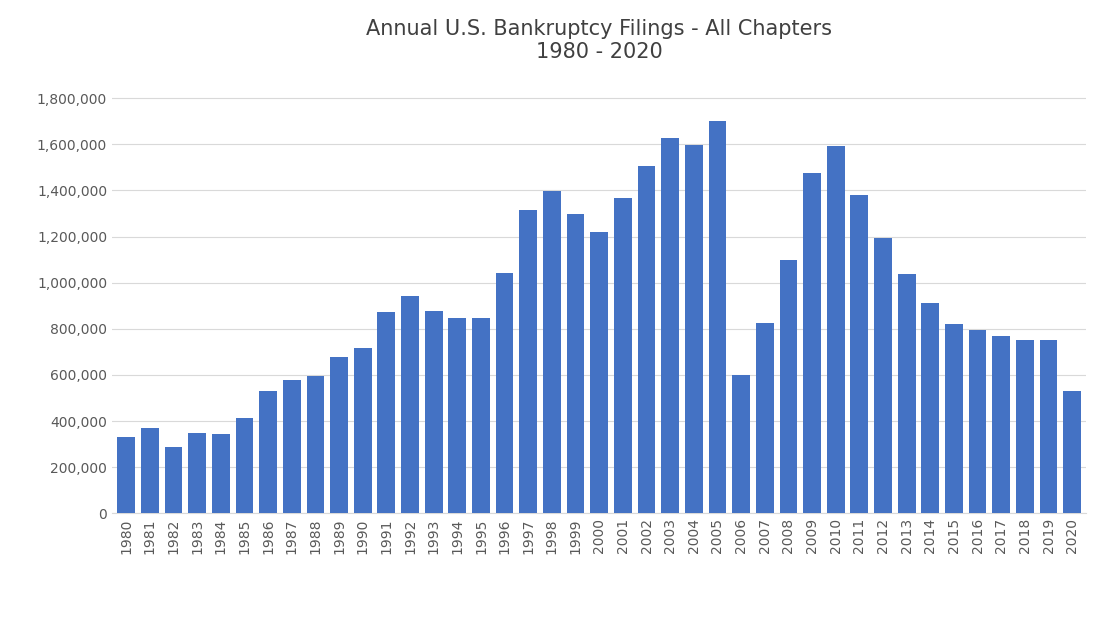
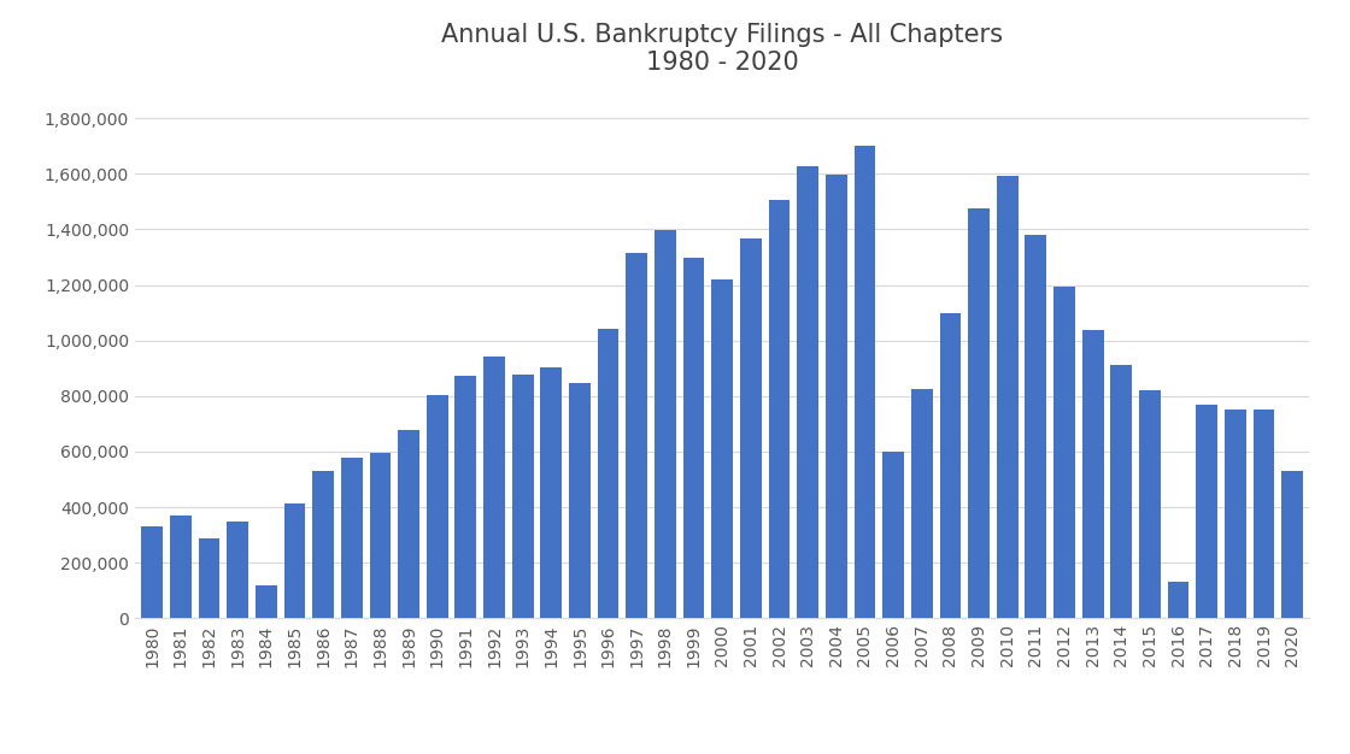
1984: 344,000 -> 120,000
1990: 718,000 -> 805,000
1994: 845,000 -> 905,000
2016: 794,000 -> 130,000
